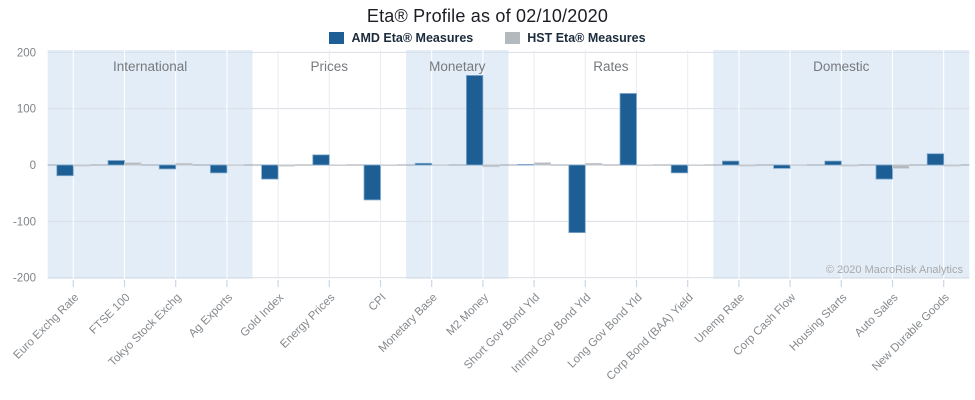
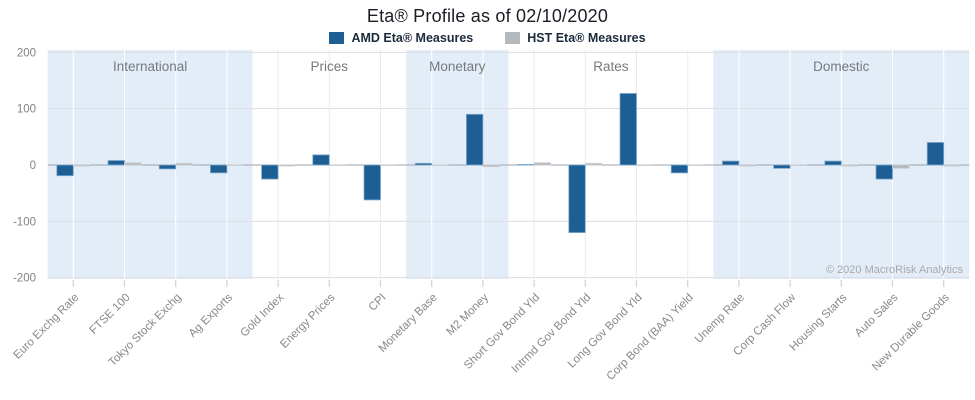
AMD Eta® Measures/M2 Money: 160 -> 90
AMD Eta® Measures/New Durable Goods: 20 -> 40
